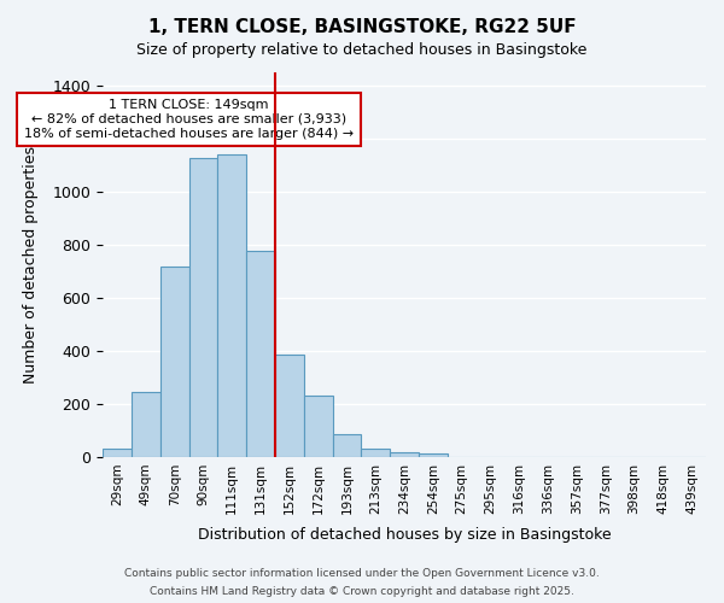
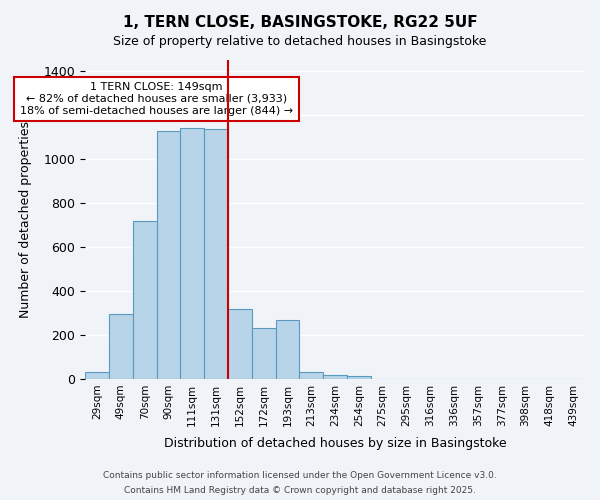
49sqm: 245 -> 295
131sqm: 775 -> 1135
152sqm: 385 -> 320
193sqm: 85 -> 270
